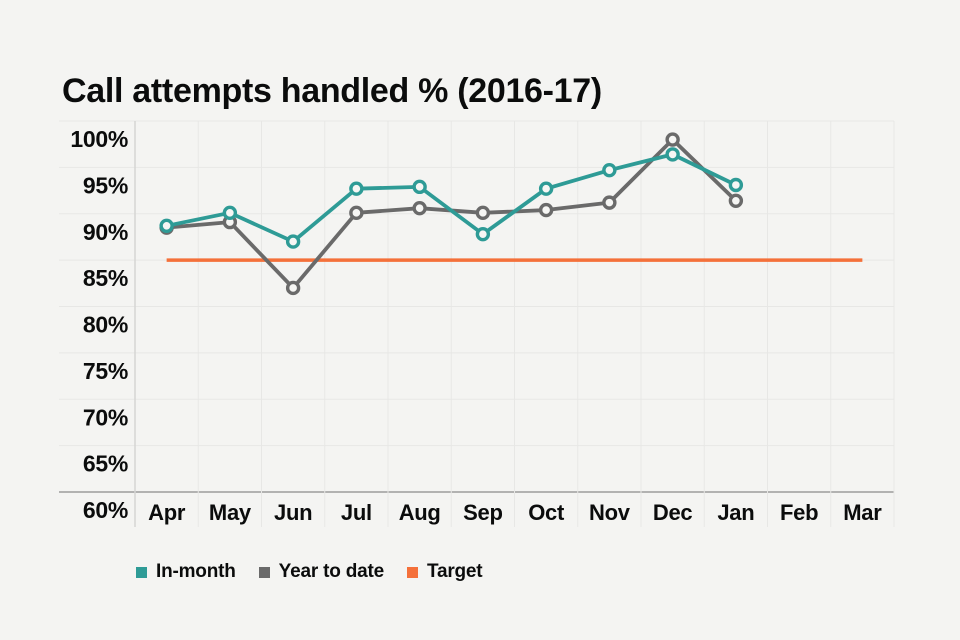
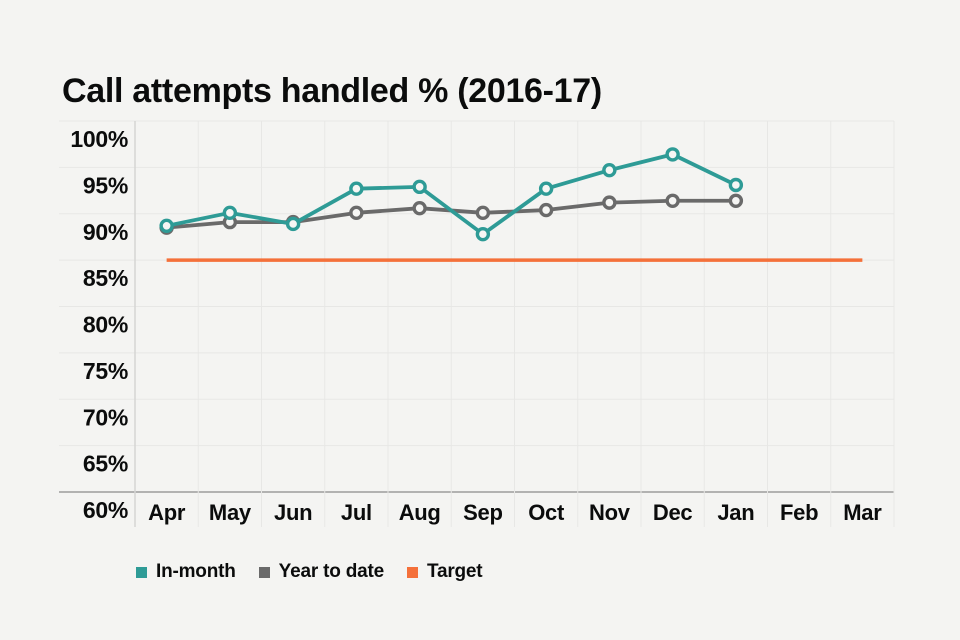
In-month/Jun: 87% -> 89%
Year to date/Jun: 82% -> 89%
Year to date/Dec: 98% -> 91%
